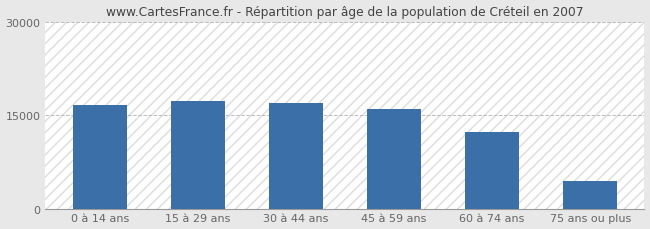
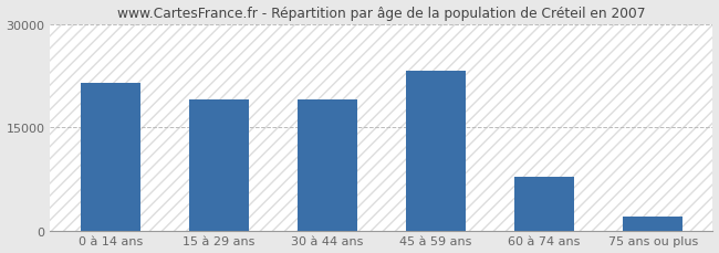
0 à 14 ans: 16600 -> 21400
15 à 29 ans: 17200 -> 19000
30 à 44 ans: 17000 -> 19000
45 à 59 ans: 16000 -> 23200
60 à 74 ans: 12300 -> 7800
75 ans ou plus: 4500 -> 2000
